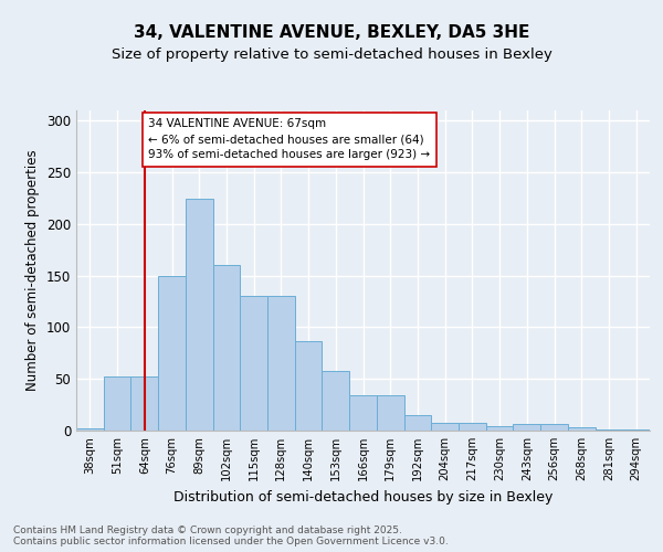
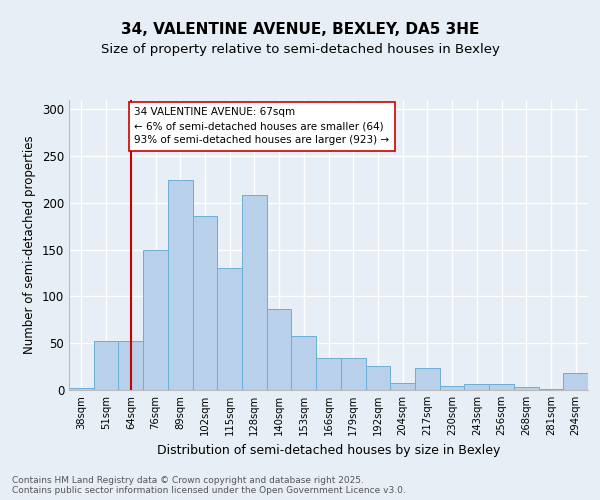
102sqm: 160 -> 186
128sqm: 130 -> 208
192sqm: 15 -> 26
217sqm: 8 -> 24
294sqm: 1 -> 18
